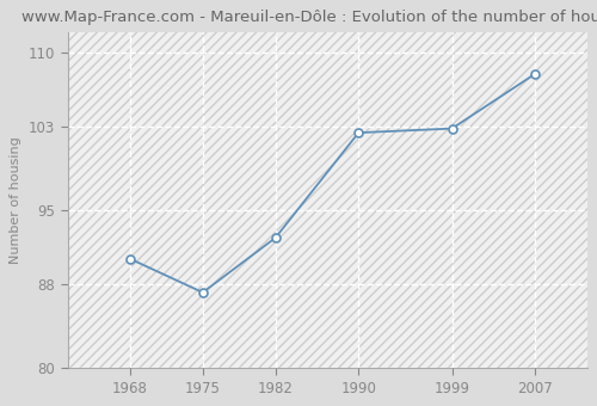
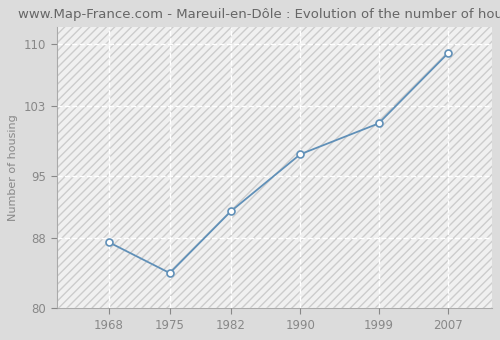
1968: 90.4 -> 87.5
1975: 87.2 -> 84.0
1982: 92.4 -> 91.0
1990: 102.4 -> 97.5
1999: 102.8 -> 101.0
2007: 108.0 -> 109.0
